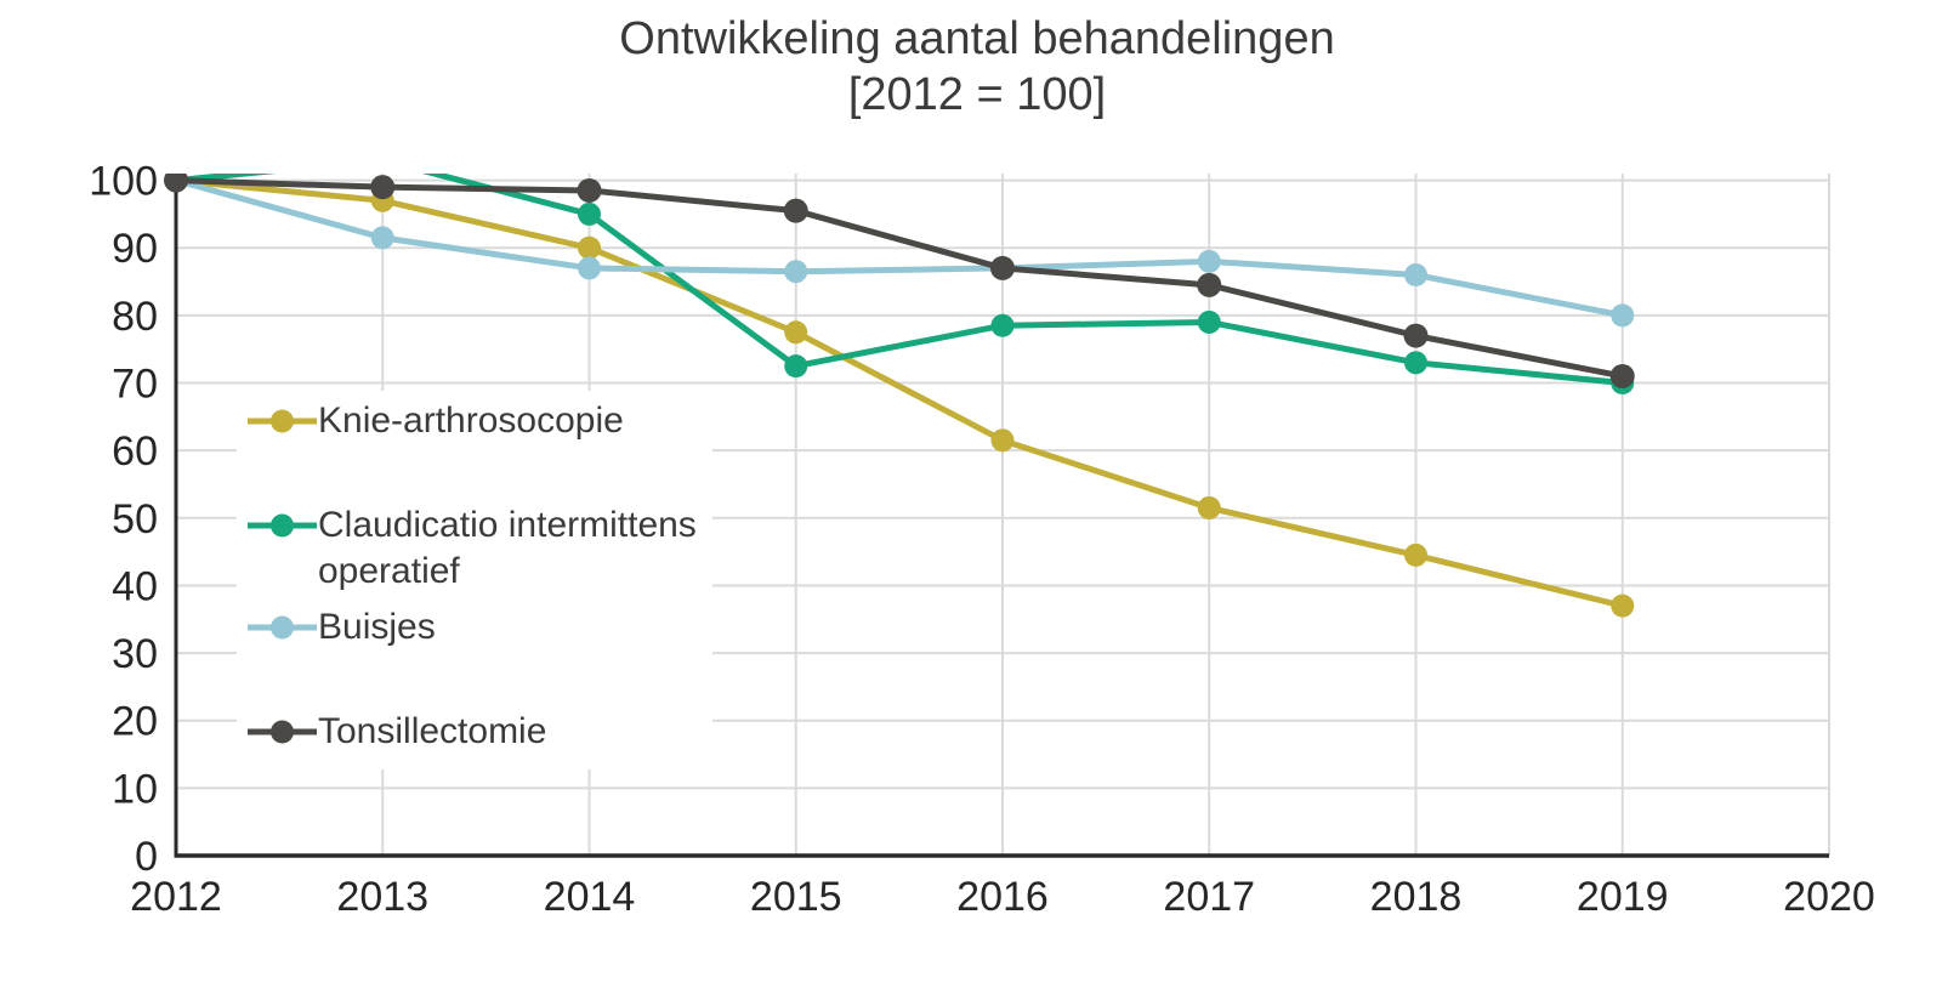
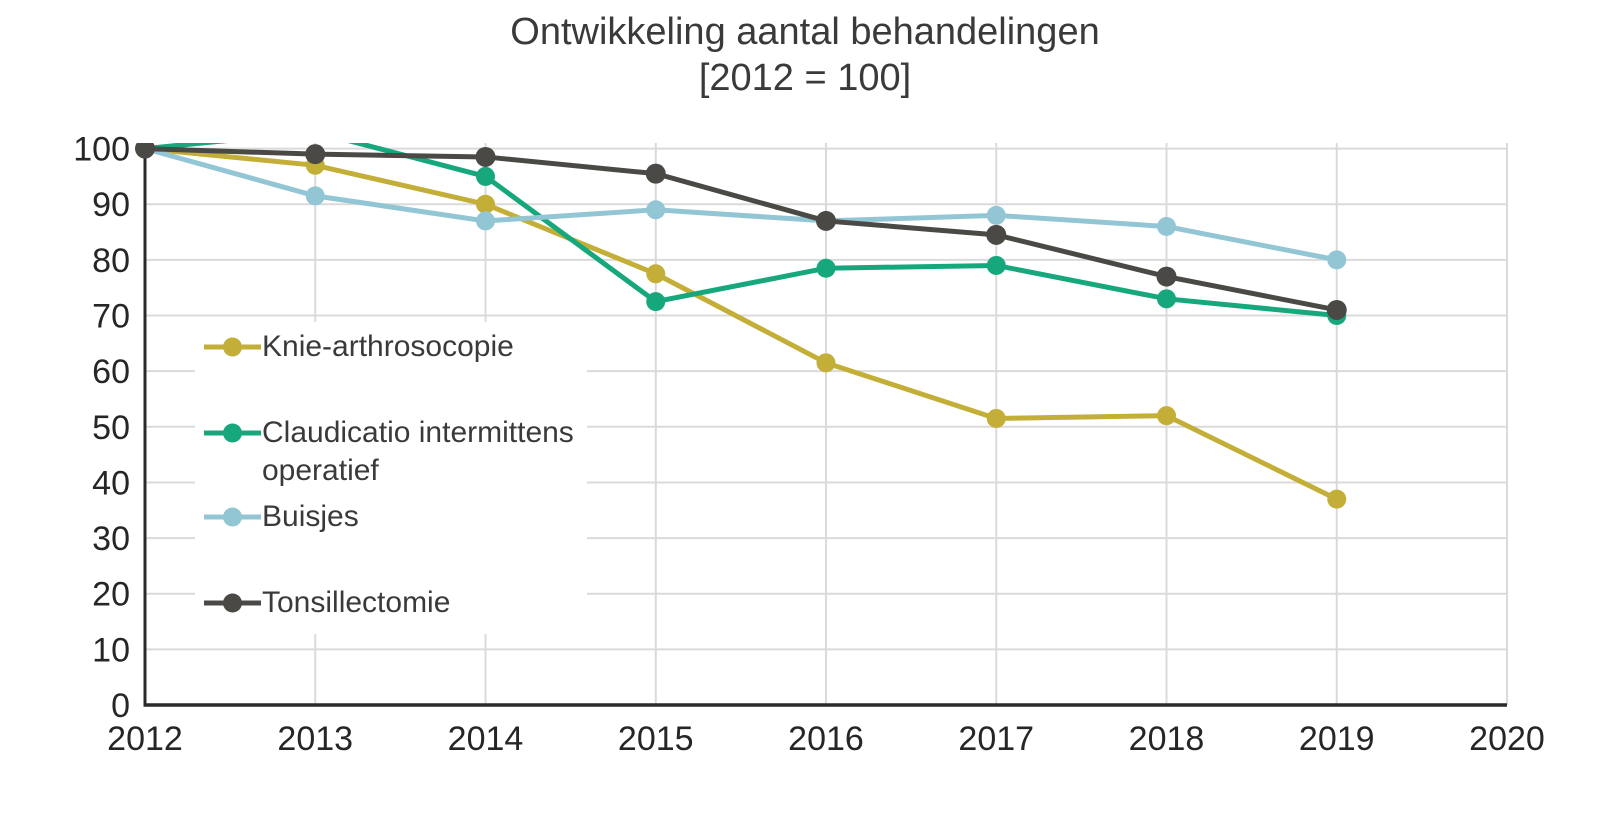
Buisjes/2015: 86 -> 89
Knie-arthrosocopie/2018: 44 -> 52
